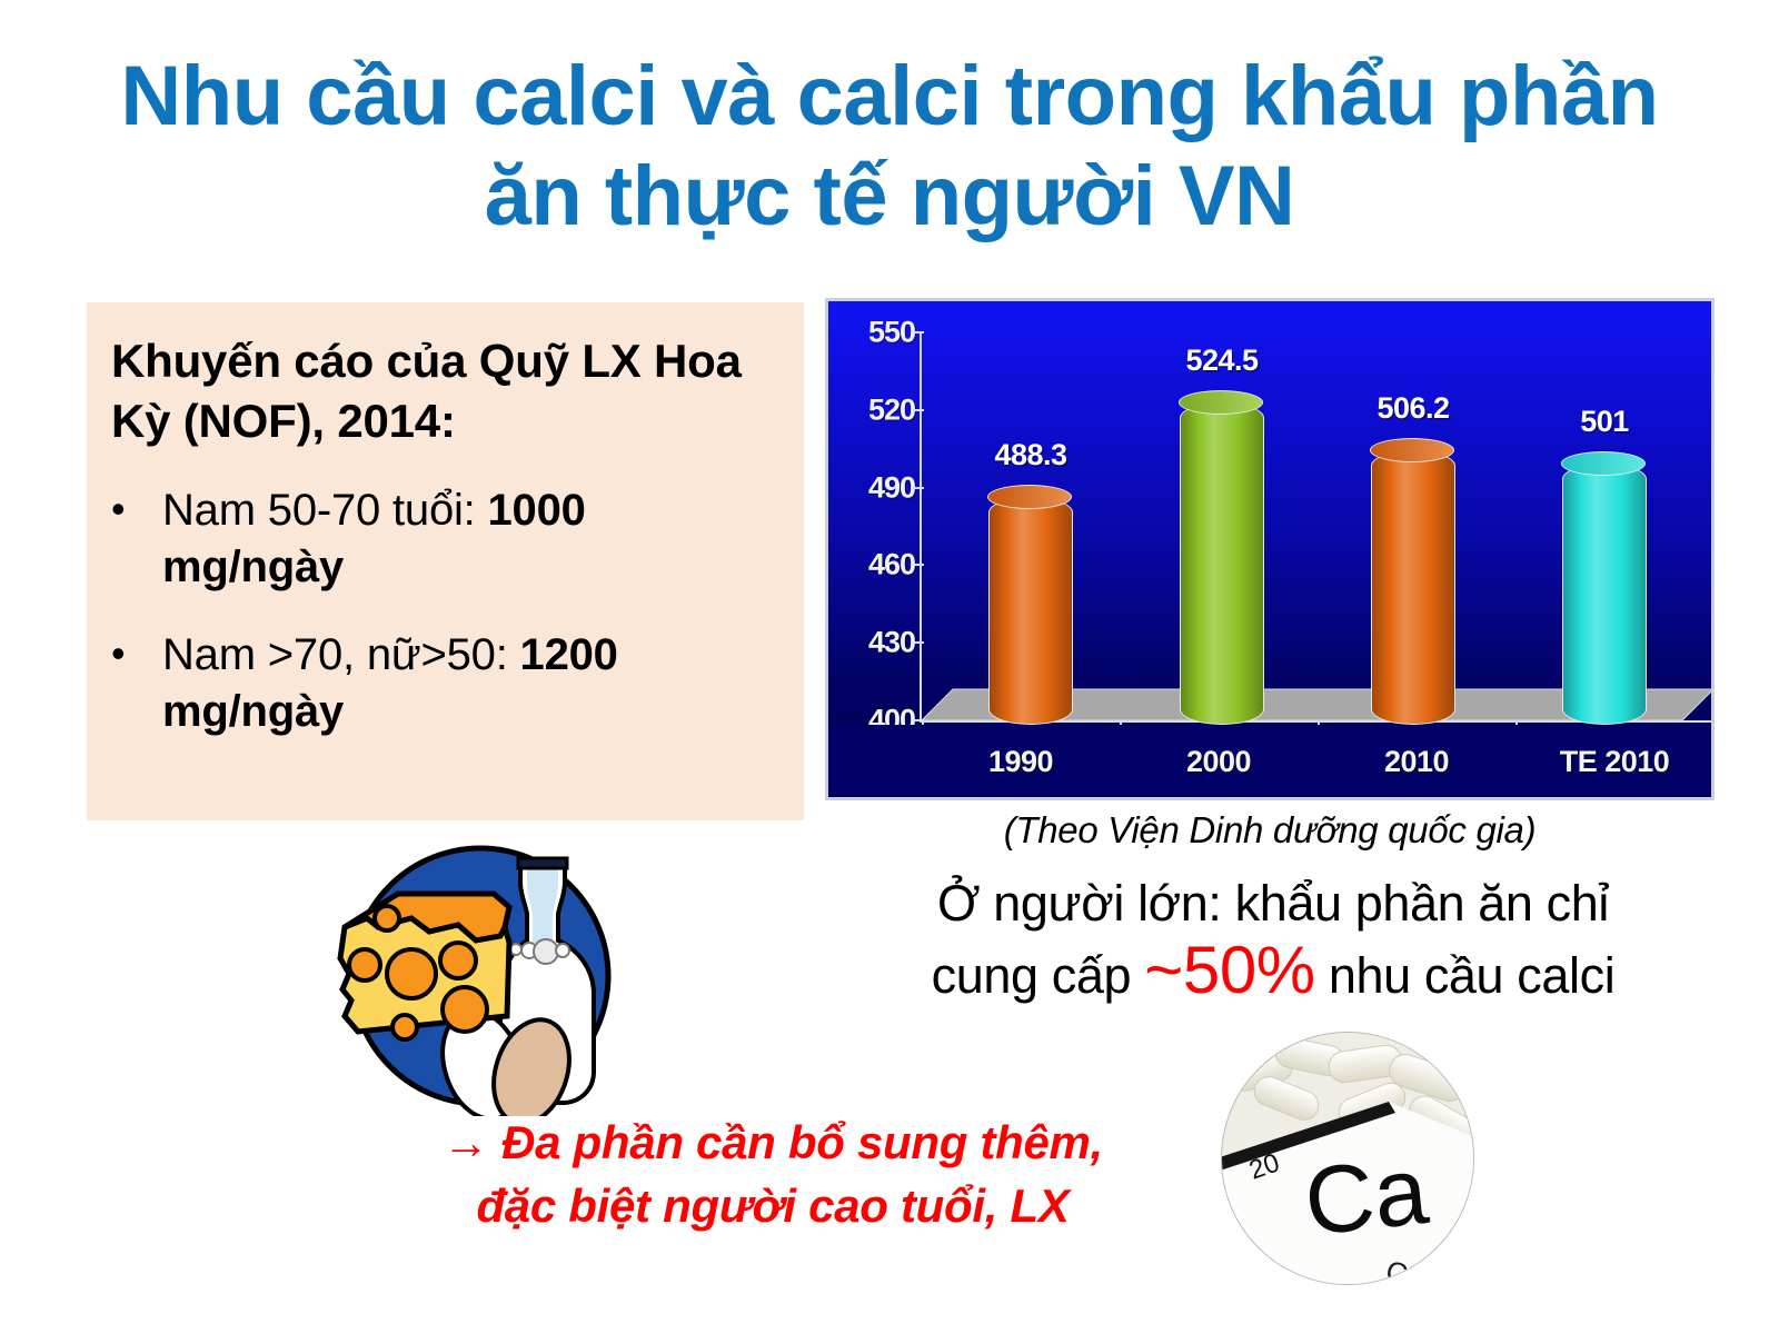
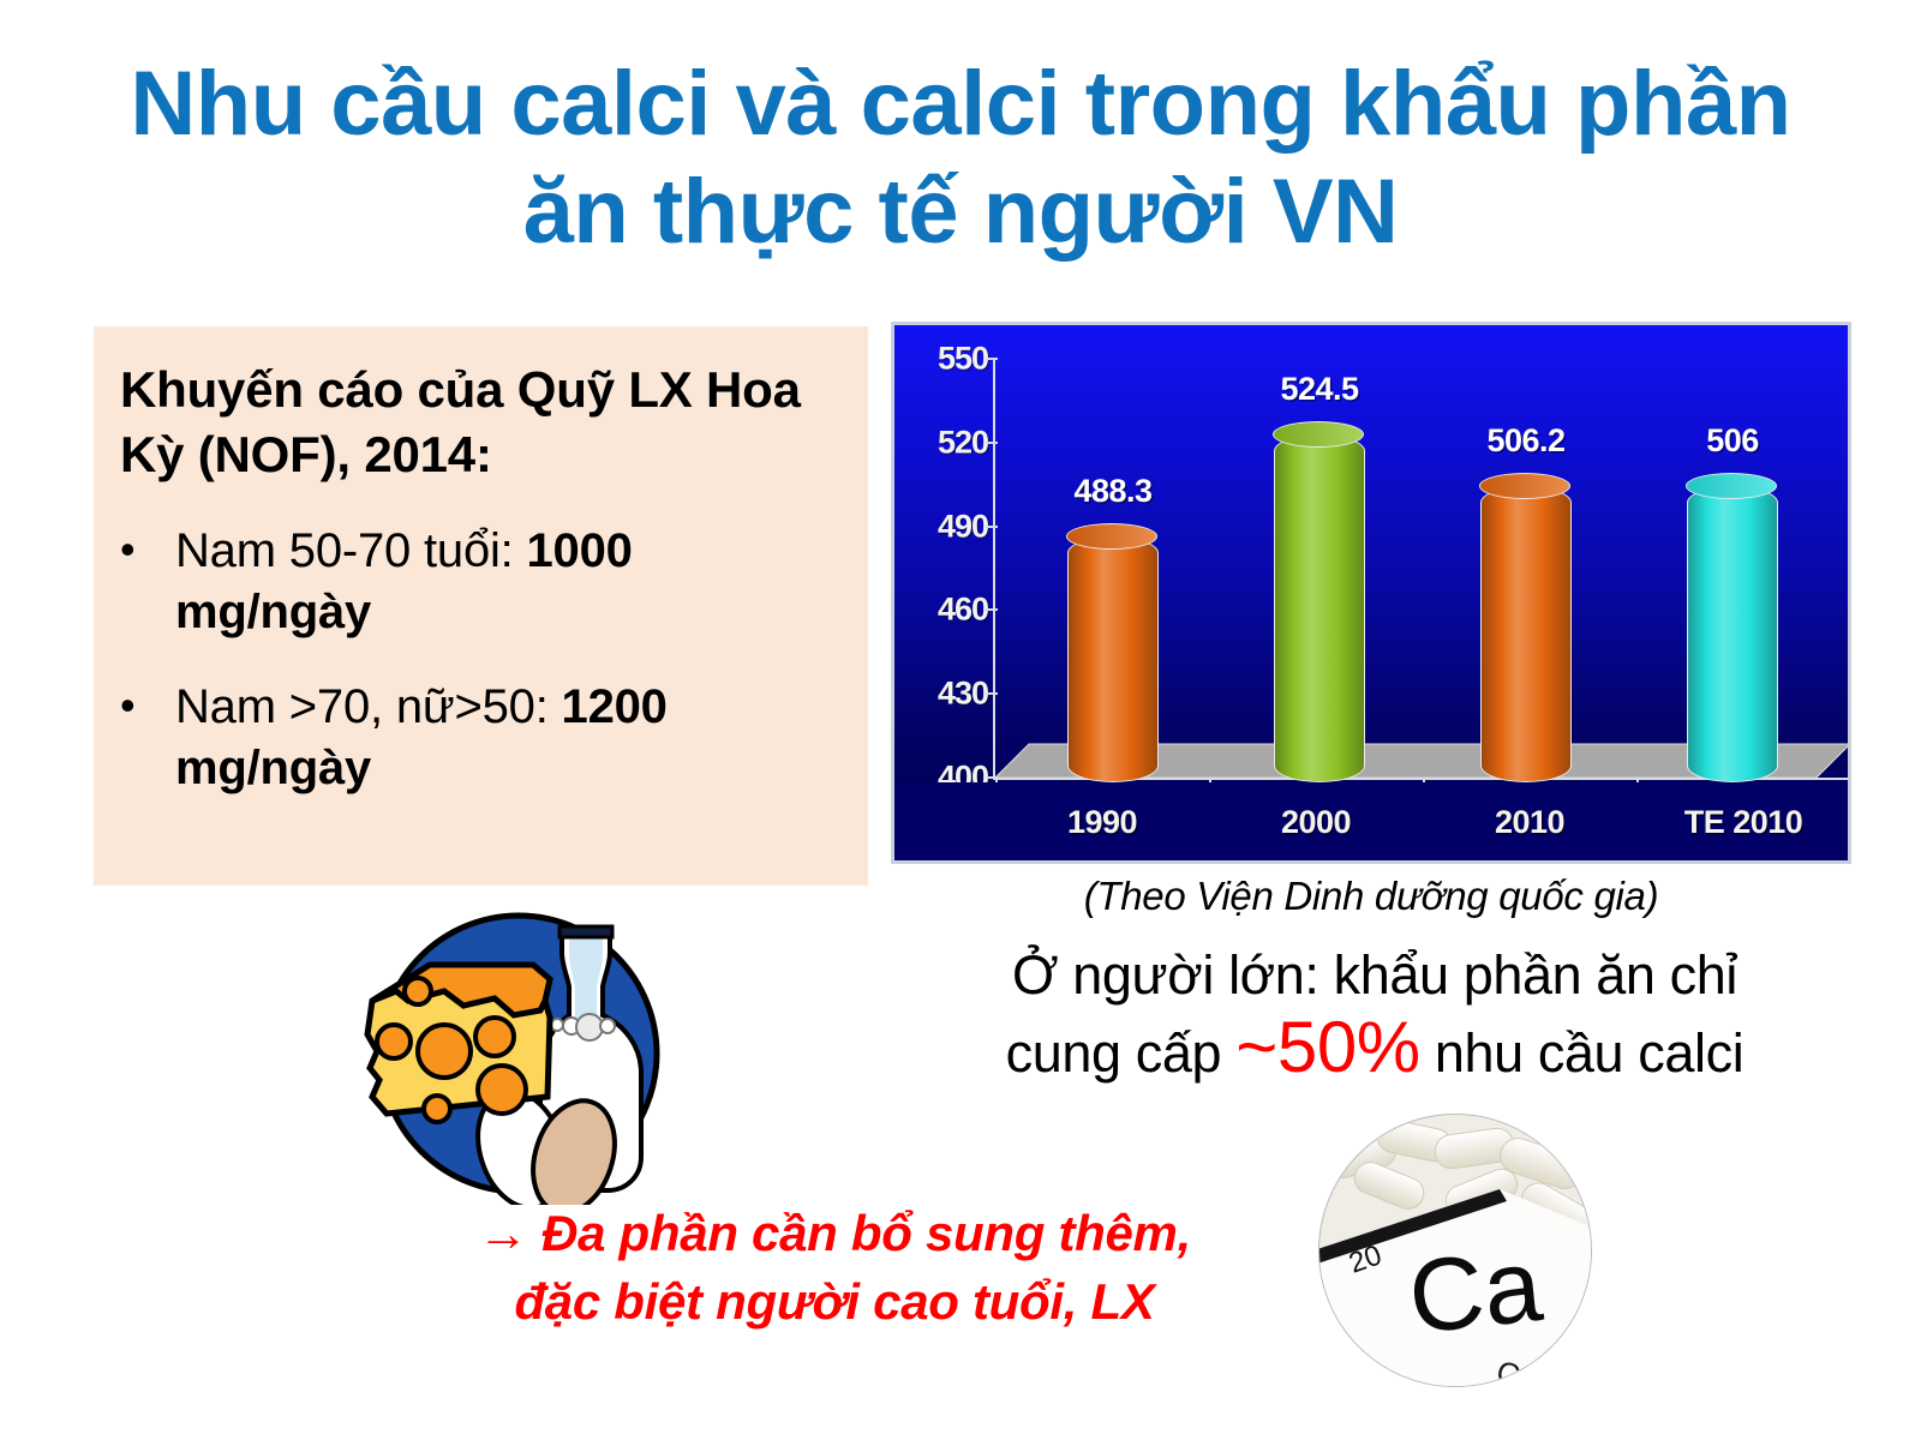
TE 2010: 501 -> 506
